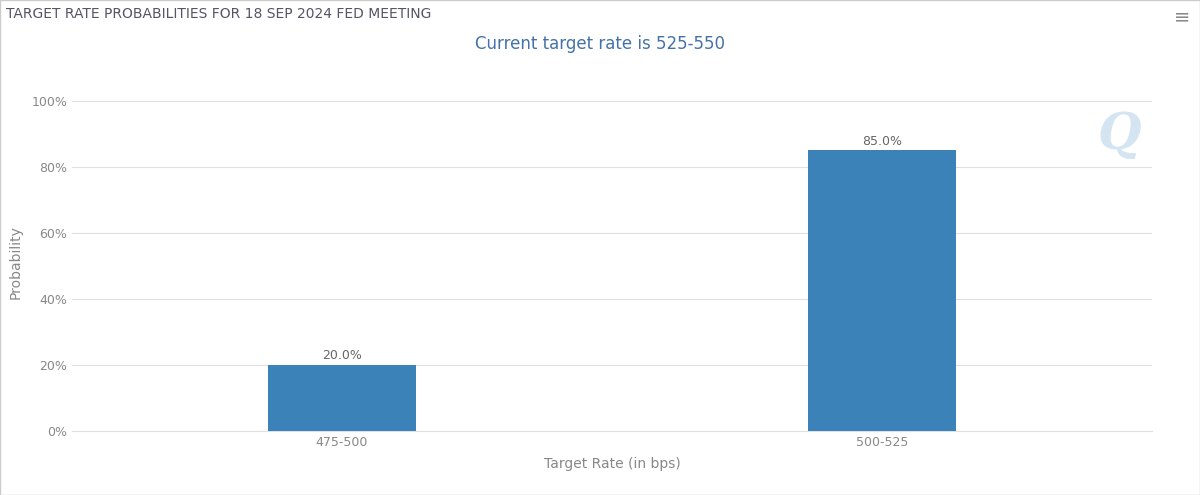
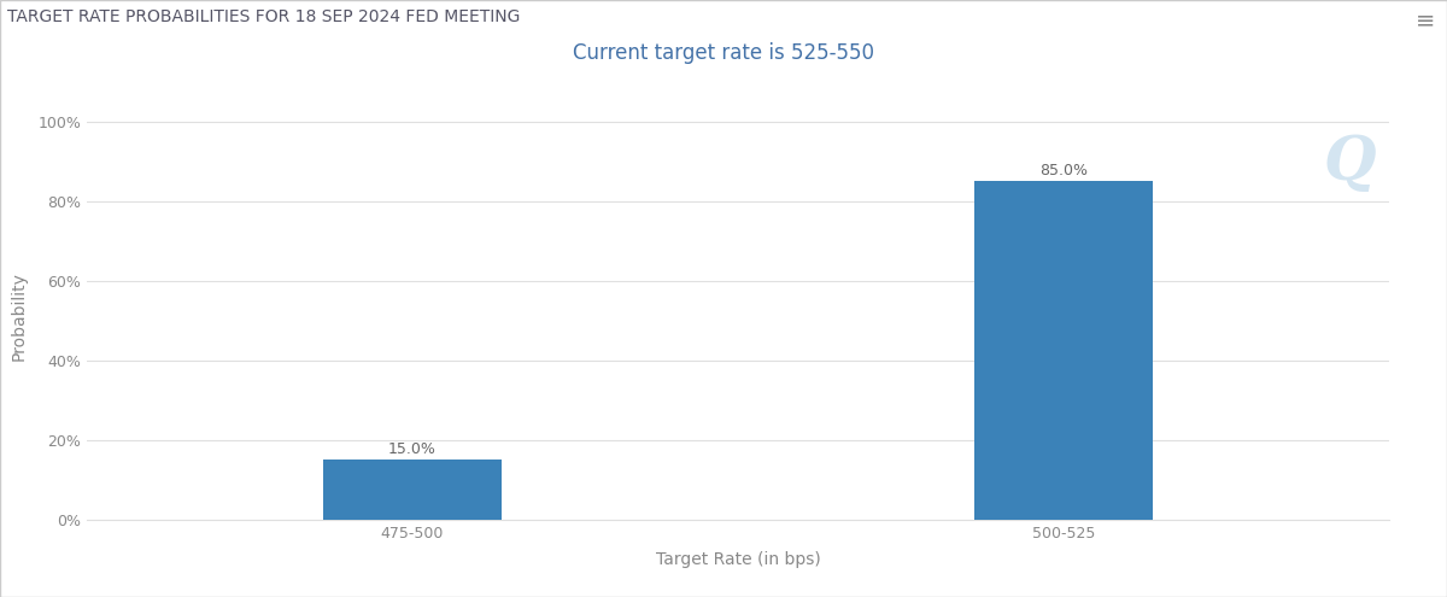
475-500: 20.0% -> 15.0%
